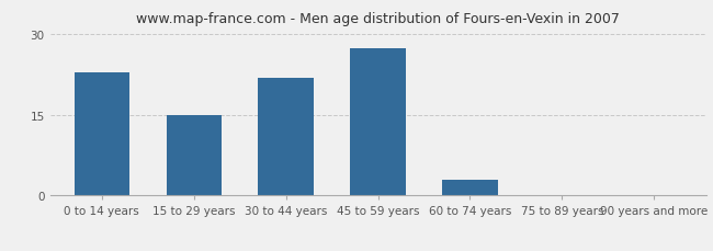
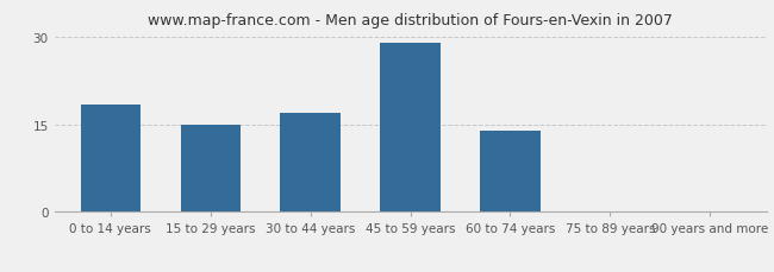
0 to 14 years: 23.0 -> 18.5
30 to 44 years: 22.0 -> 17.0
45 to 59 years: 27.5 -> 29.0
60 to 74 years: 3.0 -> 14.0
